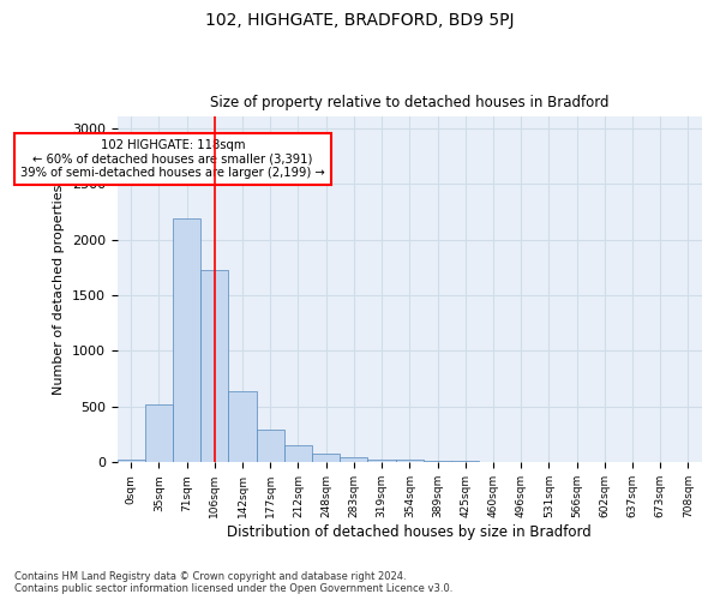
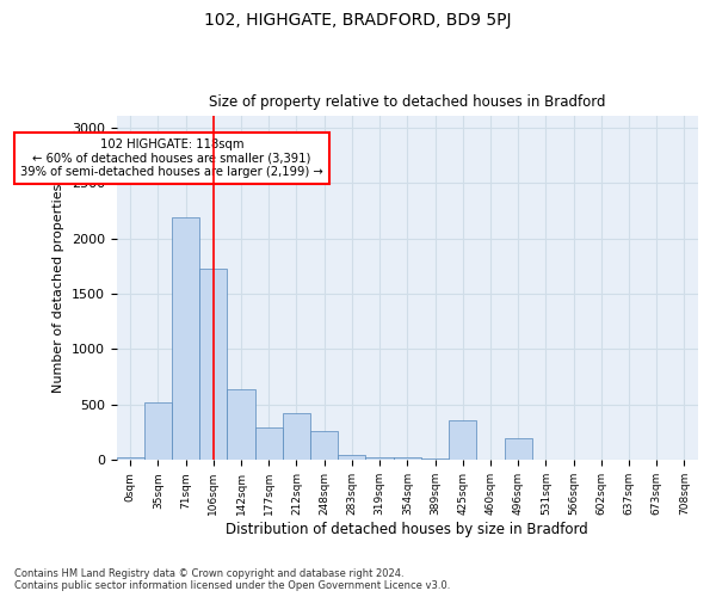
212sqm: 160 -> 420
248sqm: 80 -> 260
425sqm: 10 -> 360
496sqm: 0 -> 200
